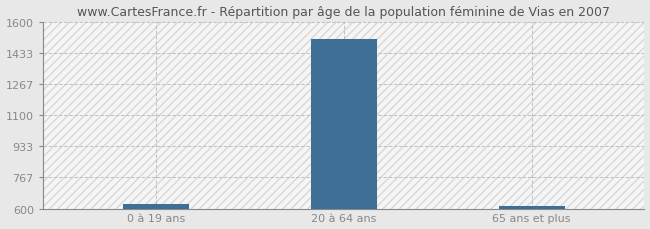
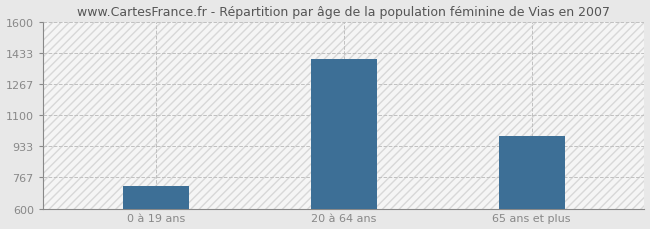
0 à 19 ans: 620 -> 720
20 à 64 ans: 1510 -> 1400
65 ans et plus: 610 -> 990
